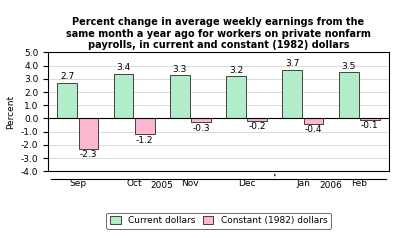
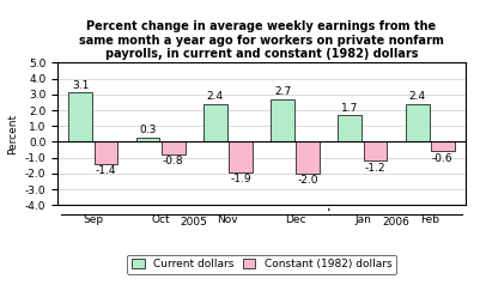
Current dollars/Sep: 2.7 -> 3.1
Constant (1982) dollars/Sep: -2.3 -> -1.4
Current dollars/Oct: 3.4 -> 0.3
Constant (1982) dollars/Oct: -1.2 -> -0.8
Current dollars/Nov: 3.3 -> 2.4
Constant (1982) dollars/Nov: -0.3 -> -1.9
Current dollars/Dec: 3.2 -> 2.7
Constant (1982) dollars/Dec: -0.2 -> -2.0
Current dollars/Jan: 3.7 -> 1.7
Constant (1982) dollars/Jan: -0.4 -> -1.2
Current dollars/Feb: 3.5 -> 2.4
Constant (1982) dollars/Feb: -0.1 -> -0.6
